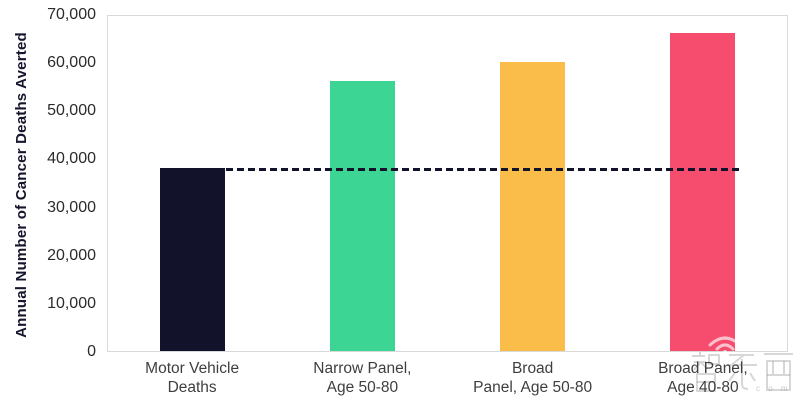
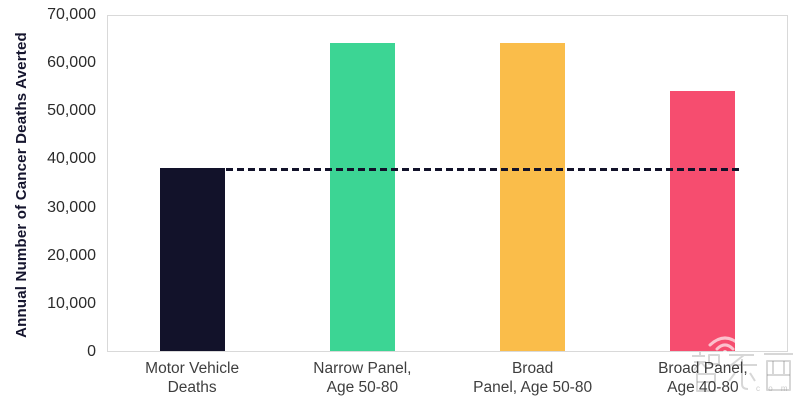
Narrow Panel, Age 50-80: 56000 -> 64000
Broad Panel, Age 50-80: 60000 -> 64000
Broad Panel, Age 40-80: 66000 -> 54000
